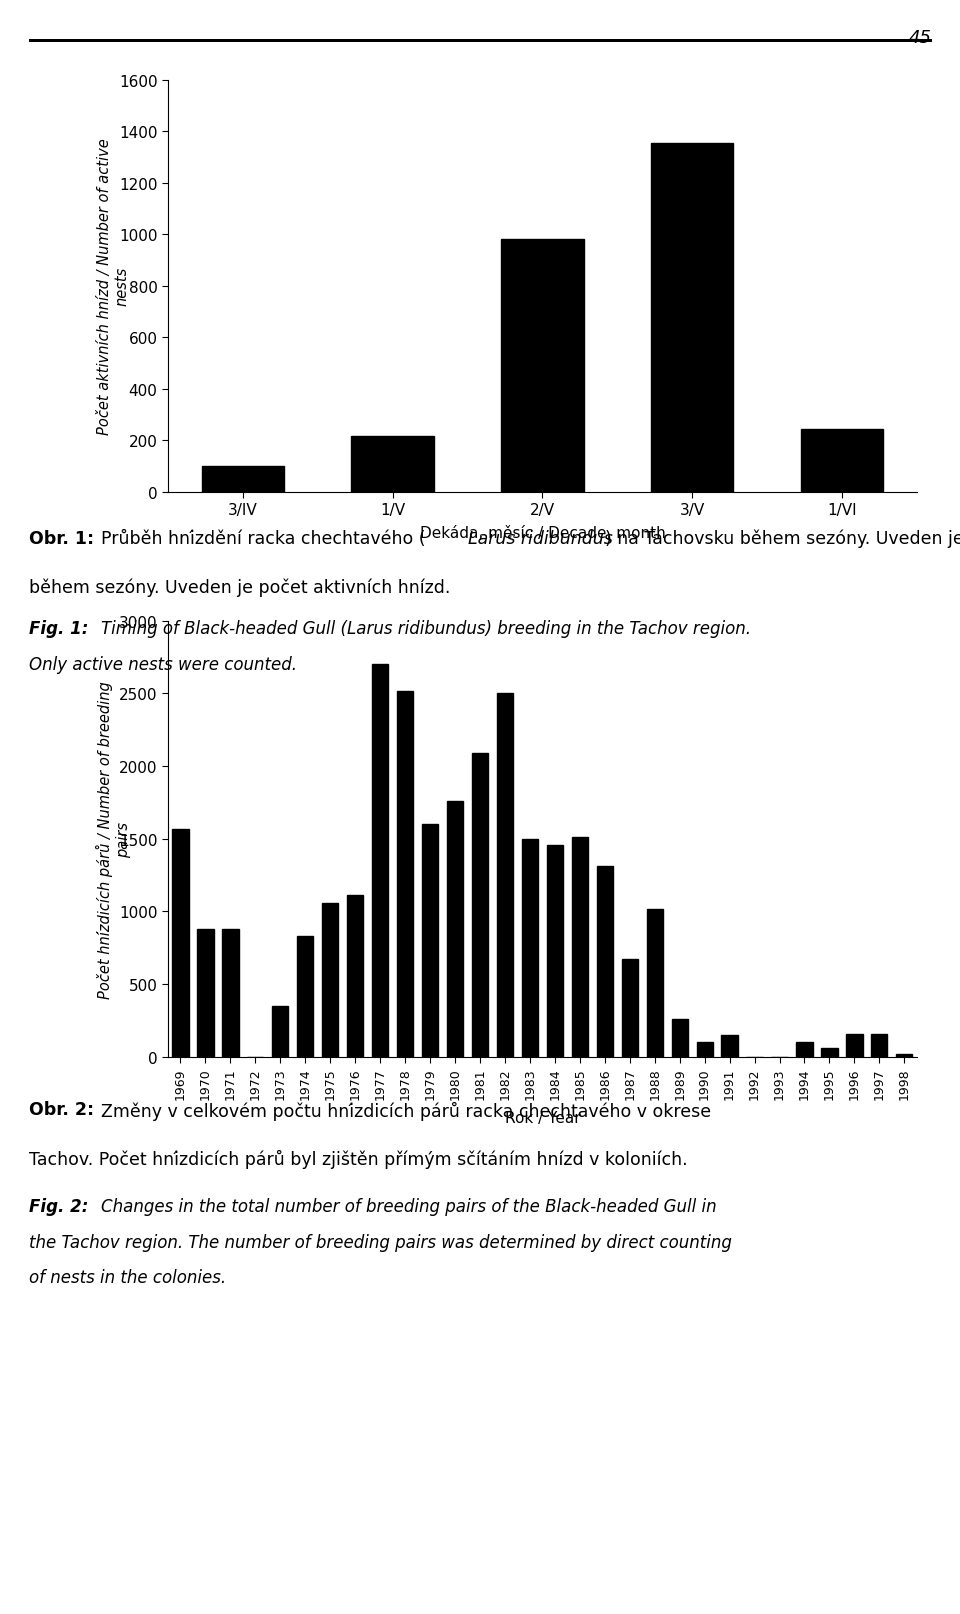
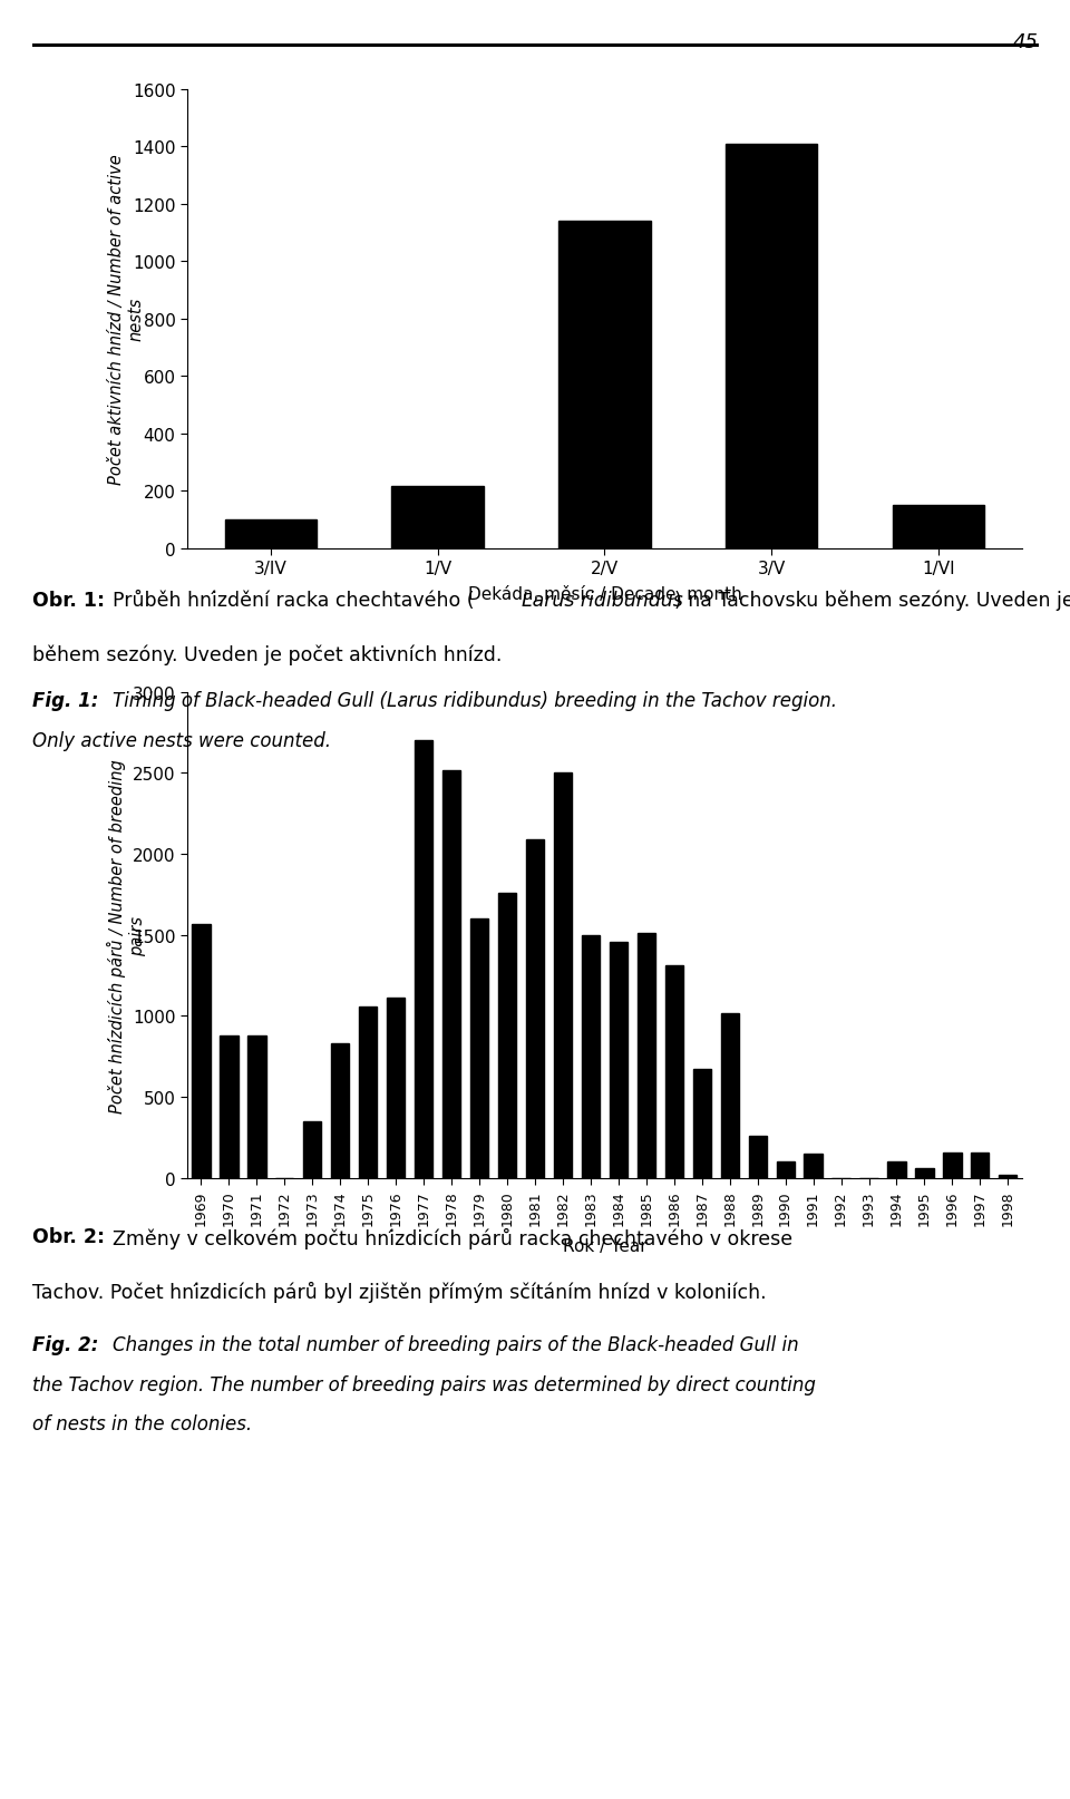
2/V: 980 -> 1140
3/V: 1355 -> 1410
1/VI: 245 -> 150
